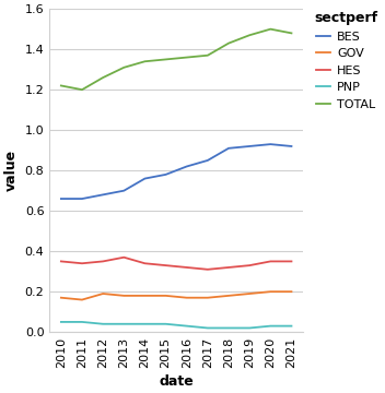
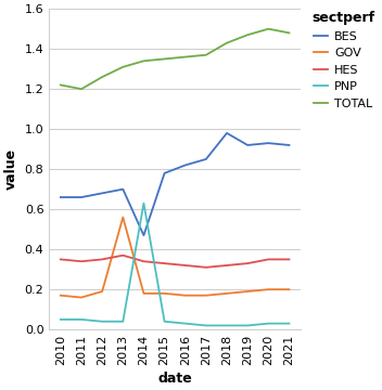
GOV/2013: 0.18 -> 0.56
BES/2014: 0.76 -> 0.47
PNP/2014: 0.04 -> 0.63
BES/2018: 0.91 -> 0.98
